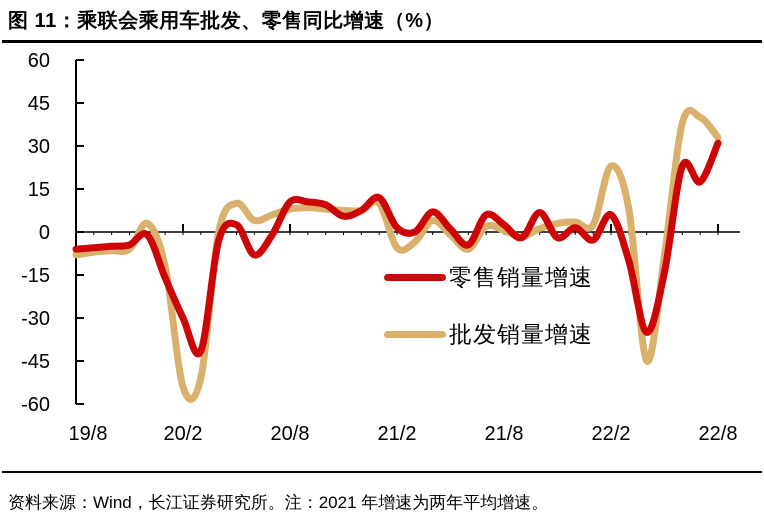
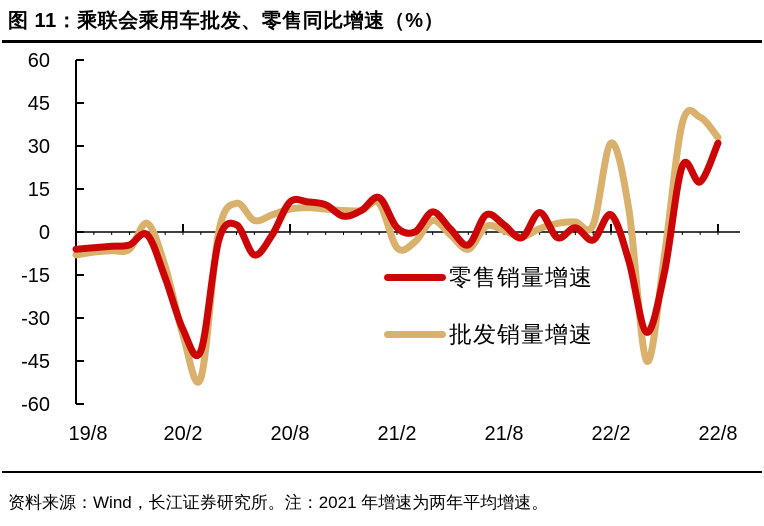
零售销量增速/20/2: -30 -> -34
批发销量增速/20/2: -54 -> -36
批发销量增速/22/2: 23 -> 31
